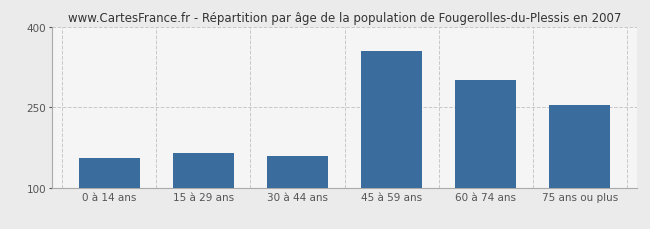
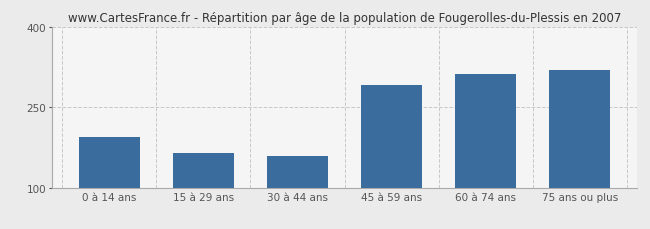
0 à 14 ans: 155 -> 194
45 à 59 ans: 355 -> 292
60 à 74 ans: 300 -> 312
75 ans ou plus: 253 -> 320
